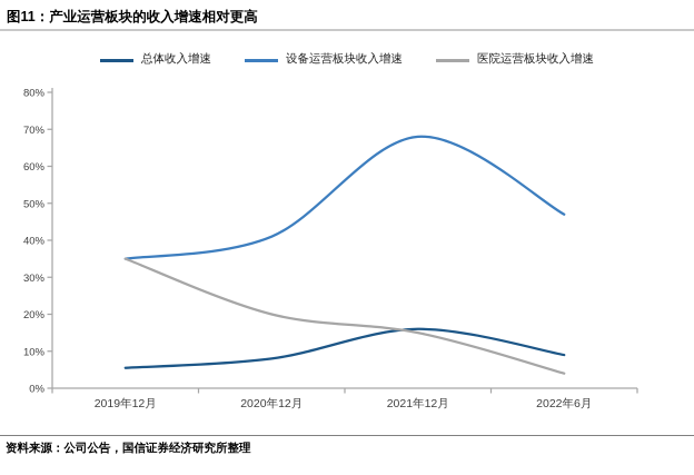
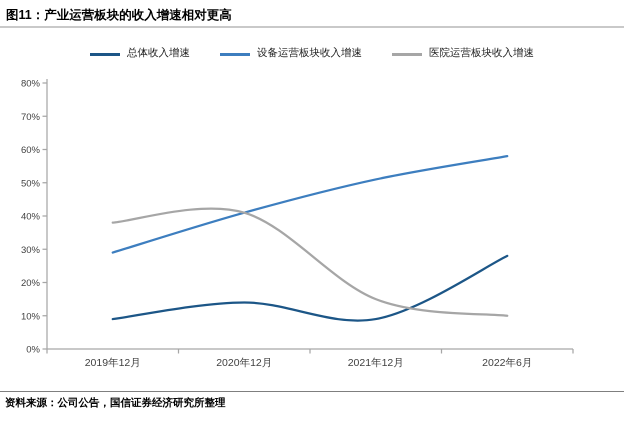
总体收入增速/2019年12月: 6% -> 9%
设备运营板块收入增速/2019年12月: 35% -> 29%
医院运营板块收入增速/2019年12月: 35% -> 38%
总体收入增速/2020年12月: 8% -> 14%
医院运营板块收入增速/2020年12月: 20% -> 41%
总体收入增速/2021年12月: 16% -> 9%
设备运营板块收入增速/2021年12月: 68% -> 51%
总体收入增速/2022年6月: 9% -> 28%
设备运营板块收入增速/2022年6月: 47% -> 58%
医院运营板块收入增速/2022年6月: 4% -> 10%
